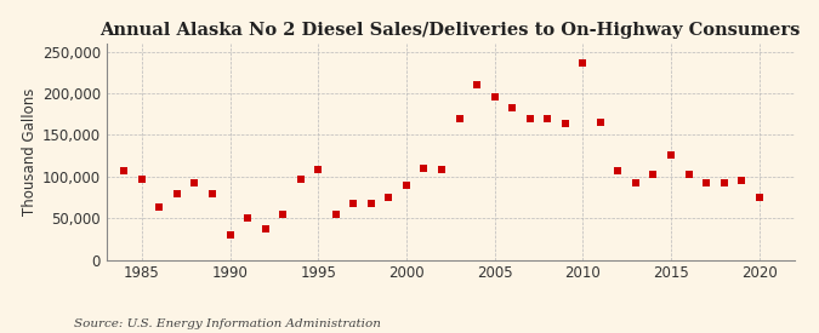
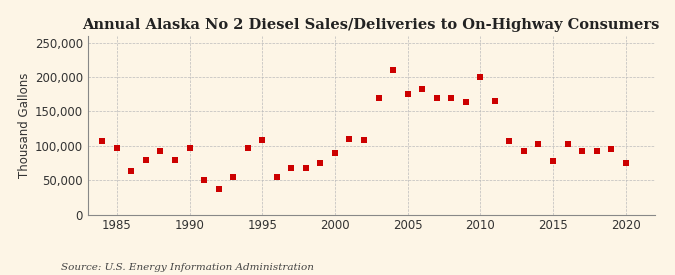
1990: 30,000 -> 97,000
2005: 196,000 -> 175,000
2010: 236,000 -> 200,000
2015: 126,000 -> 78,000
